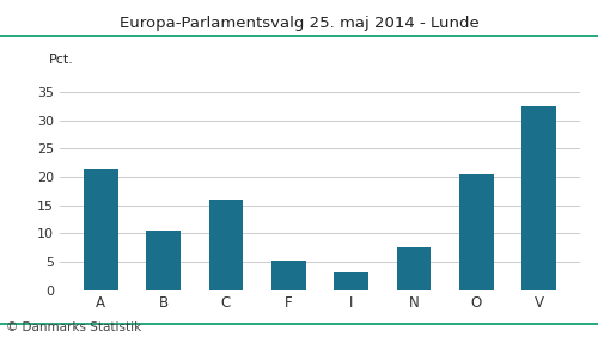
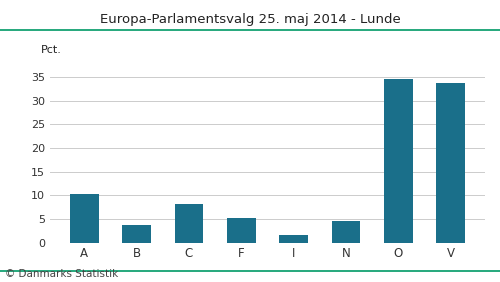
A: 21.5 -> 10.2
B: 10.5 -> 3.8
C: 16.0 -> 8.1
I: 3.0 -> 1.5
N: 7.5 -> 4.5
O: 20.5 -> 34.5
V: 32.5 -> 33.7
